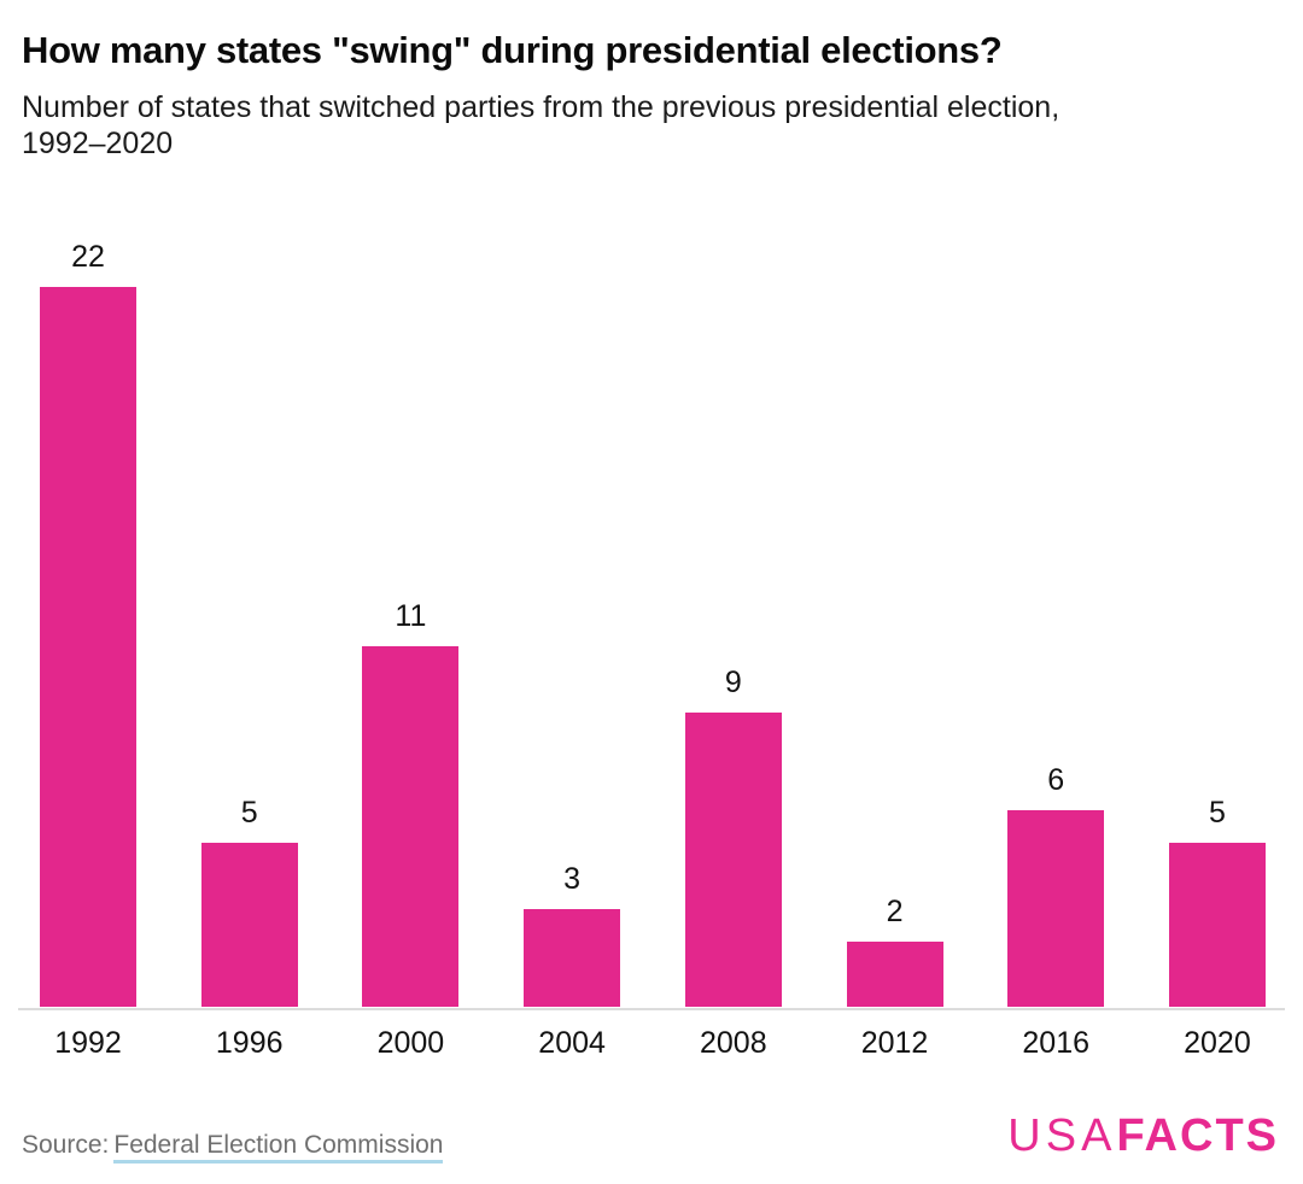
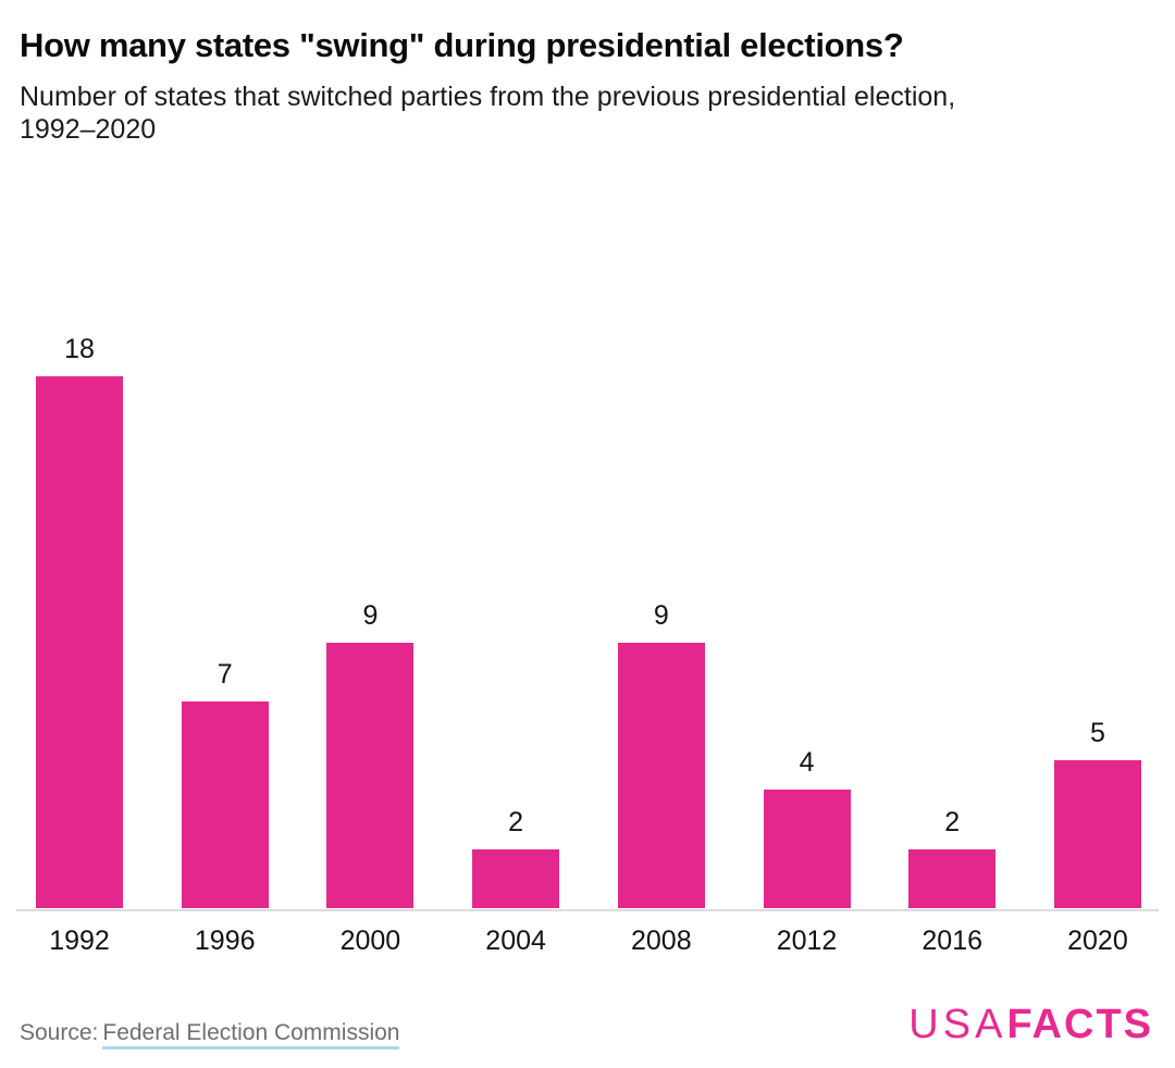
1992: 22 -> 18
1996: 5 -> 7
2000: 11 -> 9
2004: 3 -> 2
2012: 2 -> 4
2016: 6 -> 2
